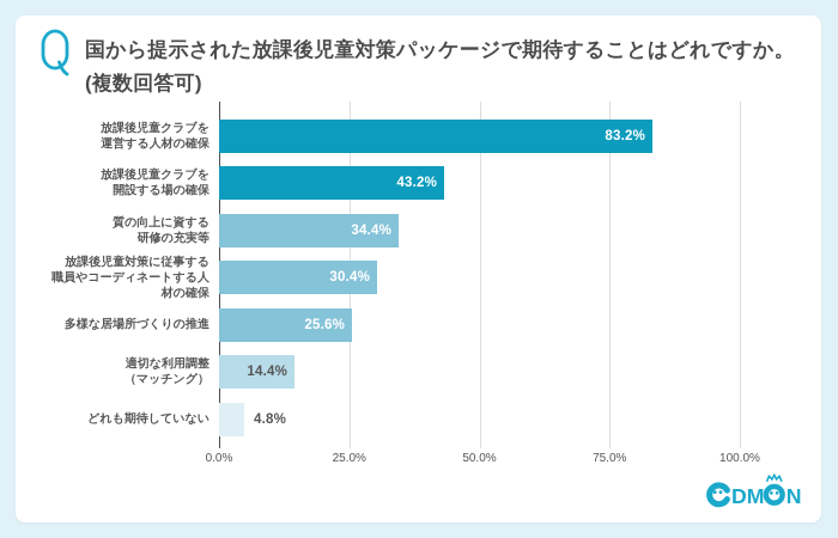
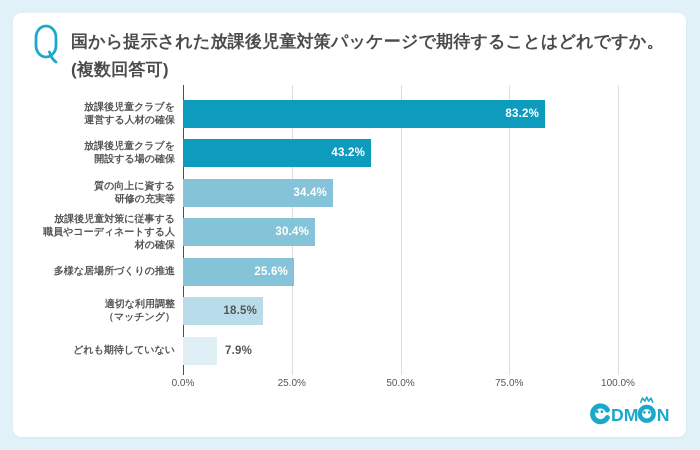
適切な利用調整 （マッチング）: 14.4% -> 18.5%
どれも期待していない: 4.8% -> 7.9%
